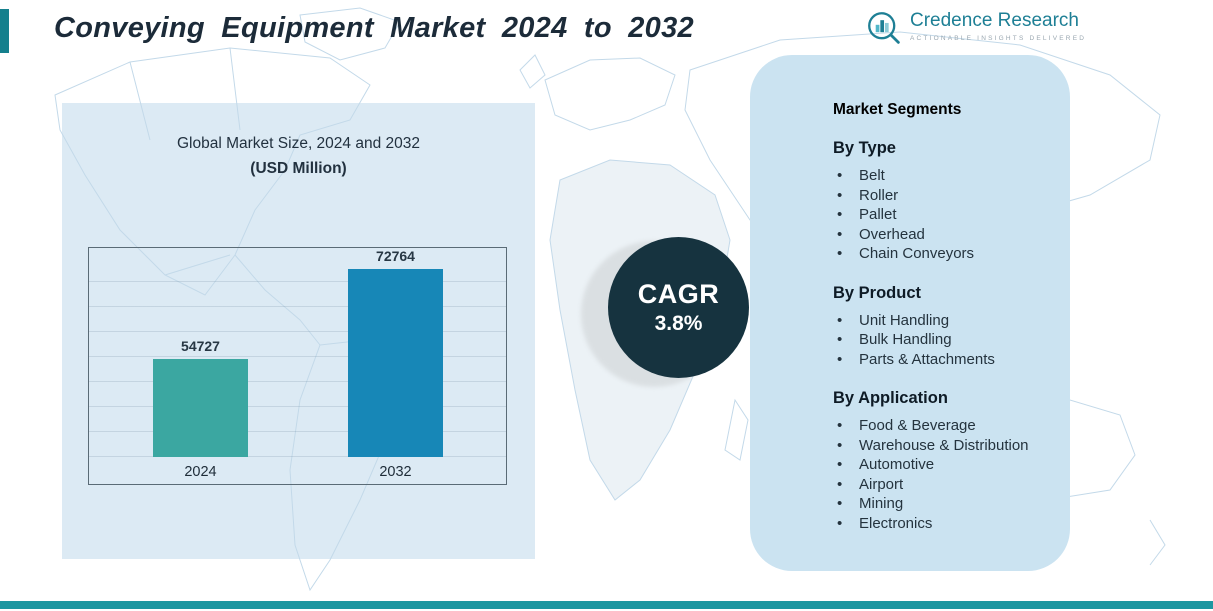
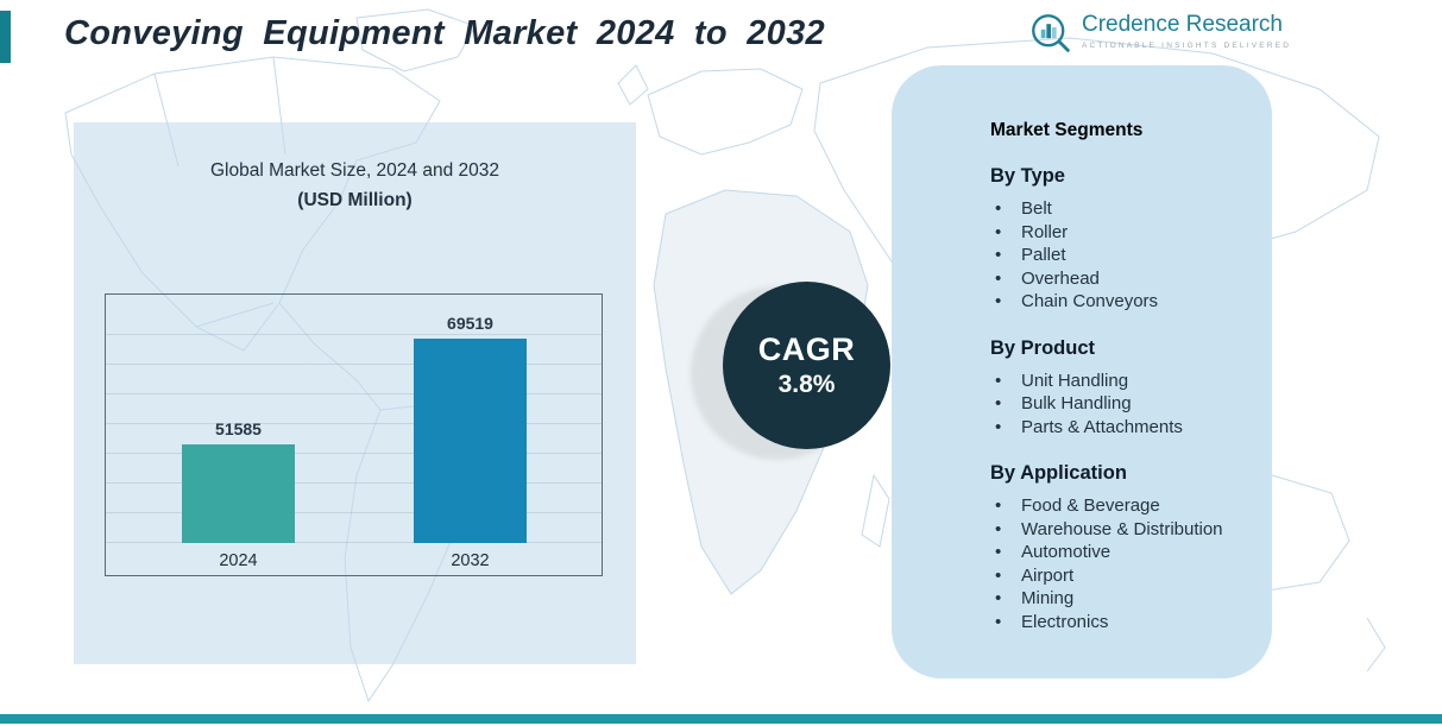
2024: 54727 -> 51585
2032: 72764 -> 69519
